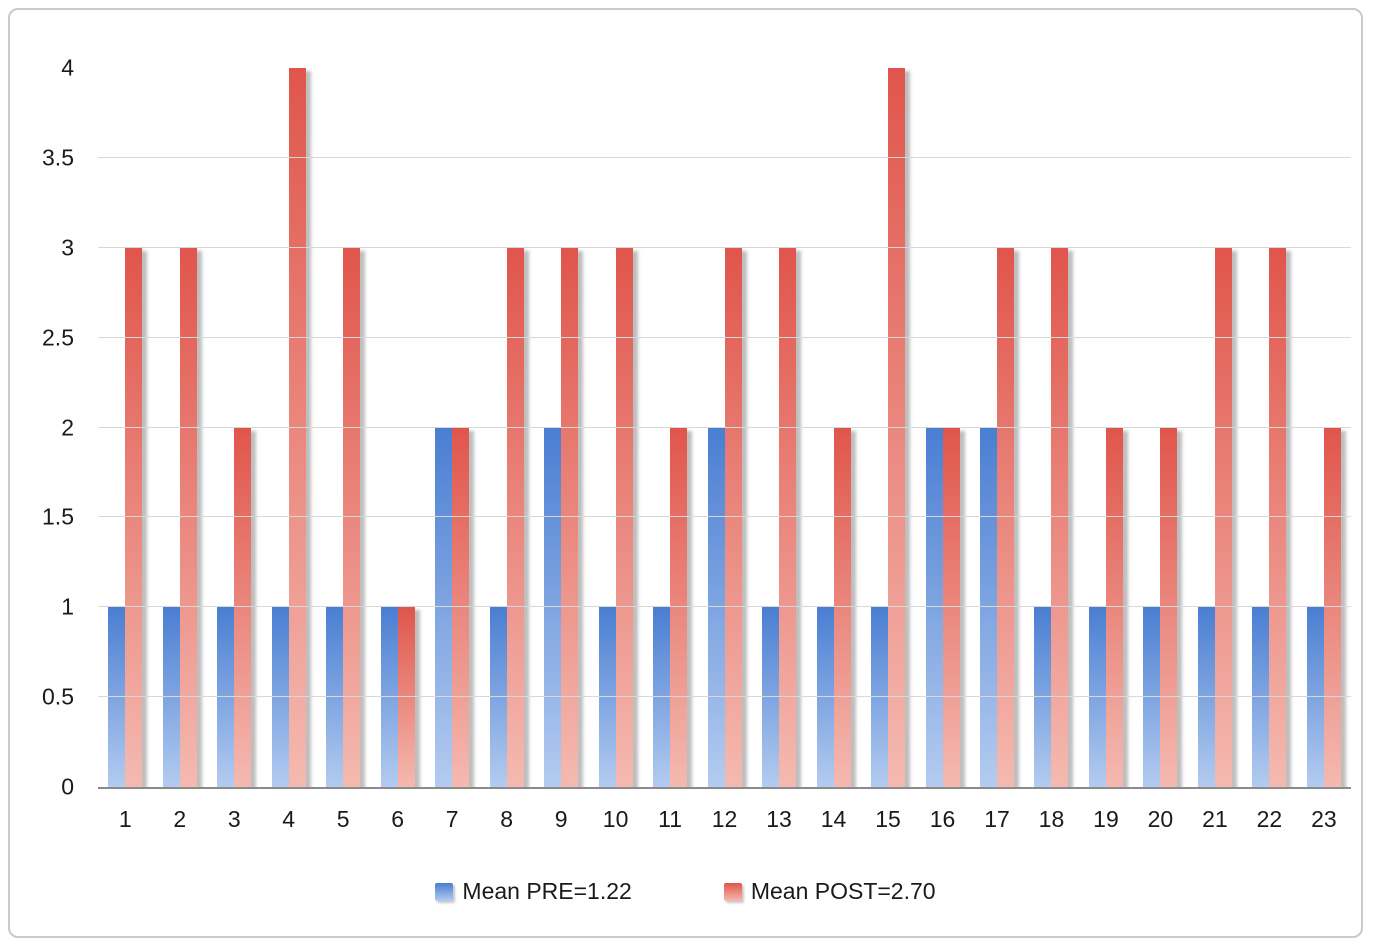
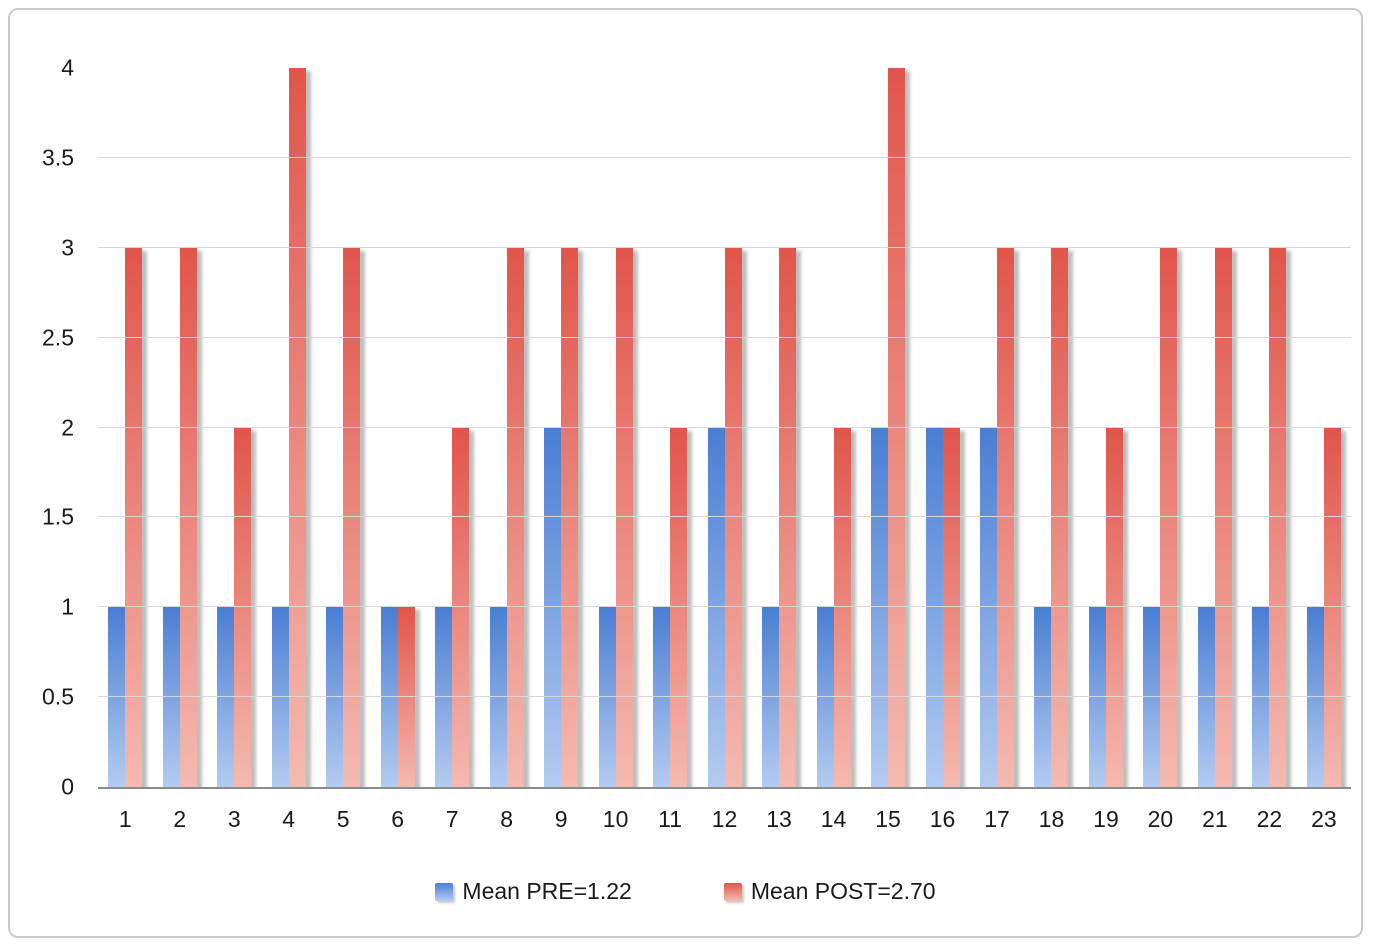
Mean PRE=1.22/7: 2 -> 1
Mean PRE=1.22/15: 1 -> 2
Mean POST=2.70/20: 2 -> 3
